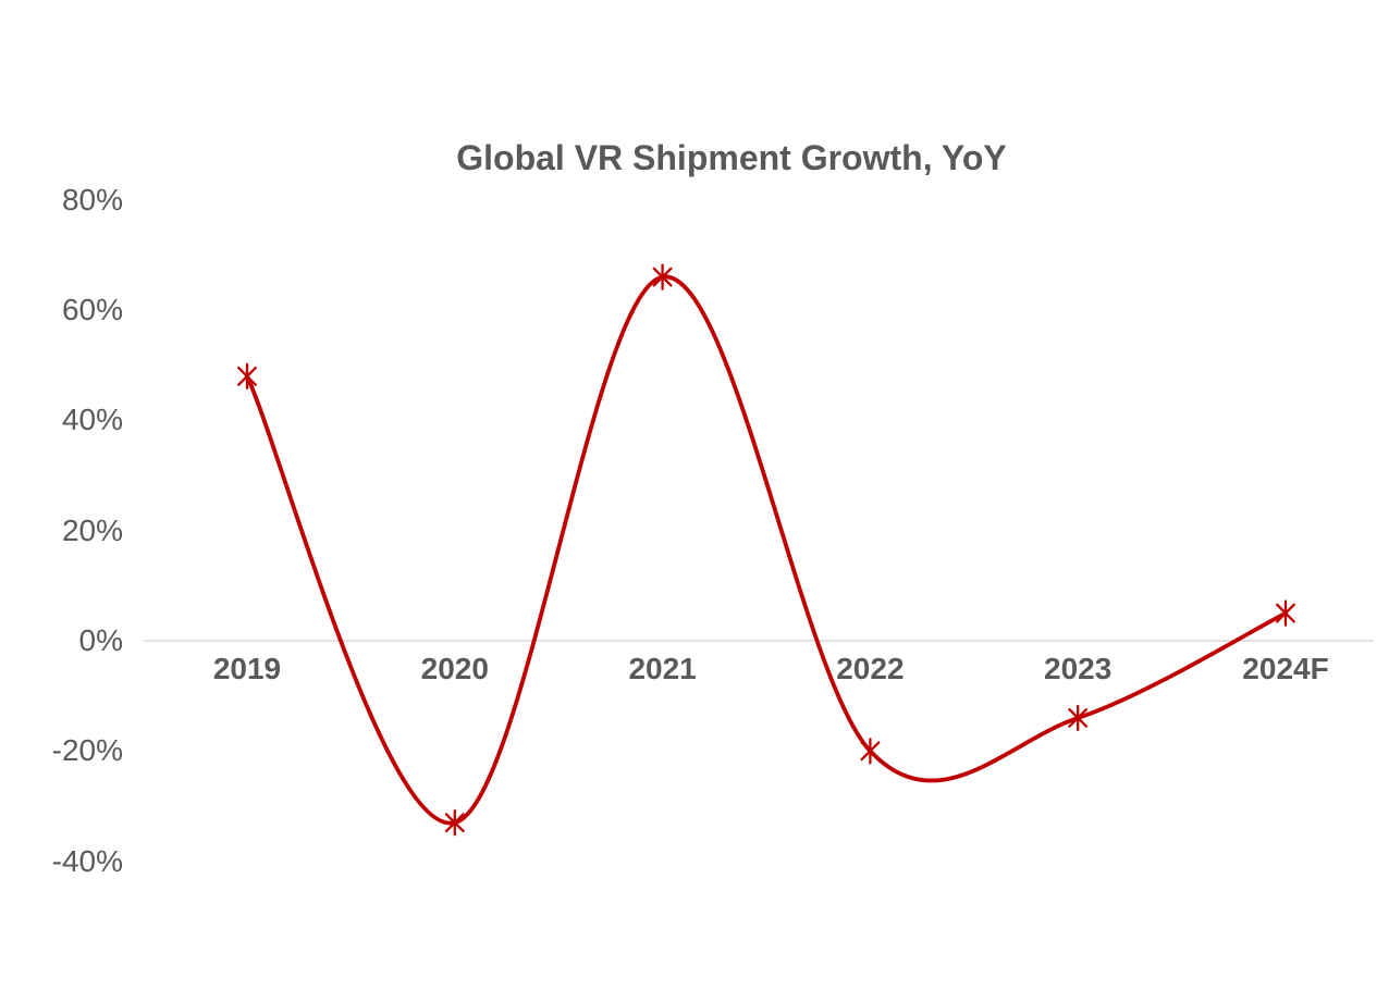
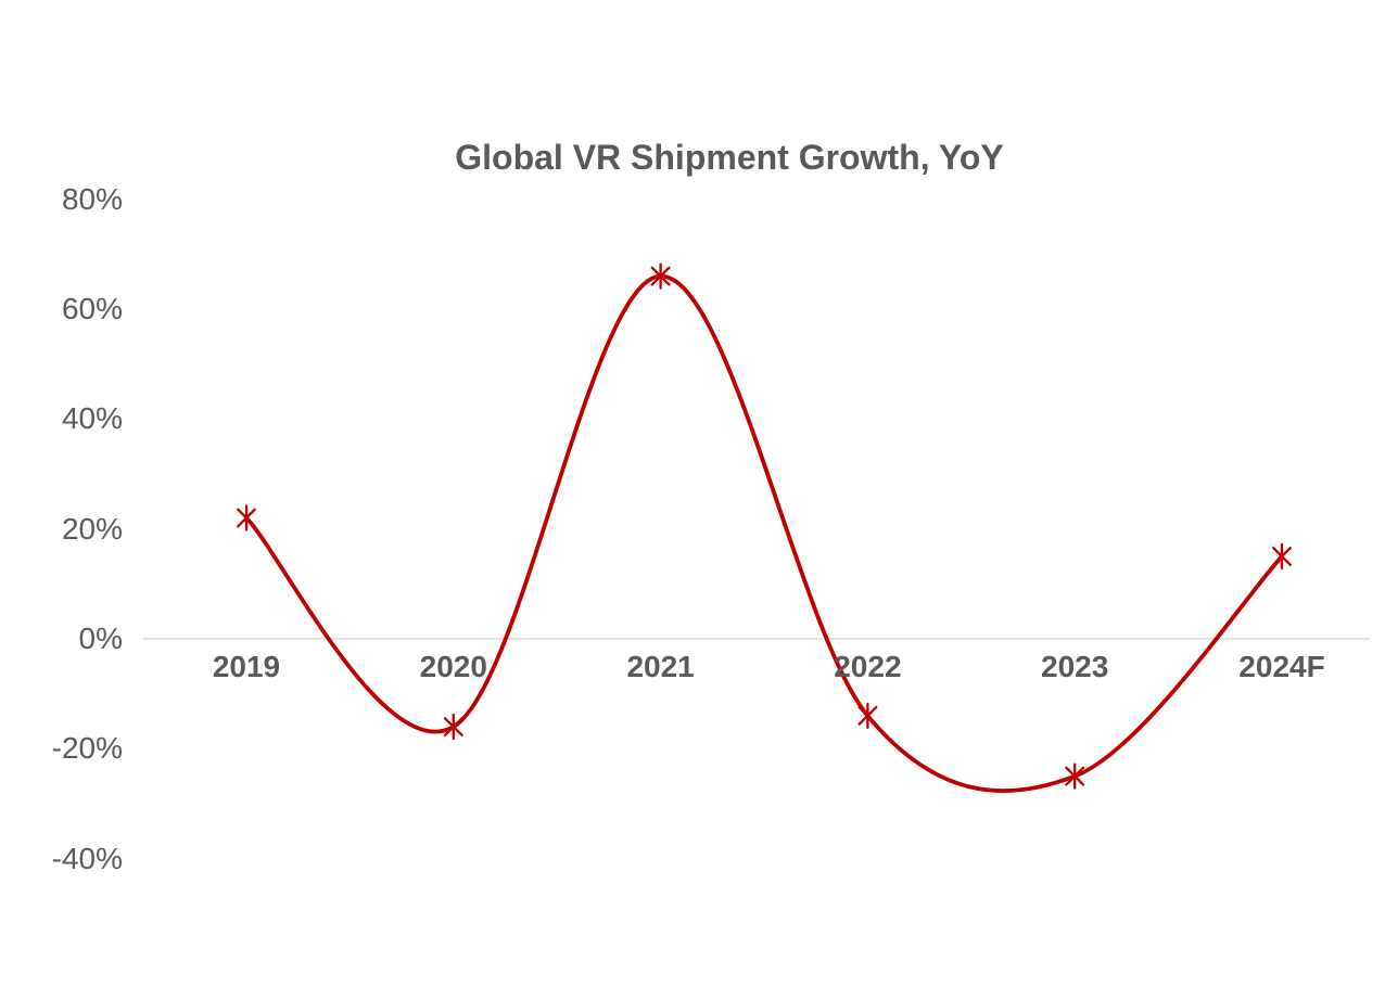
2019: 48% -> 22%
2020: -33% -> -16%
2022: -20% -> -14%
2023: -14% -> -25%
2024F: 5% -> 15%
